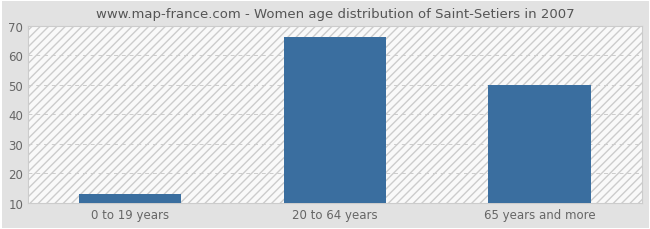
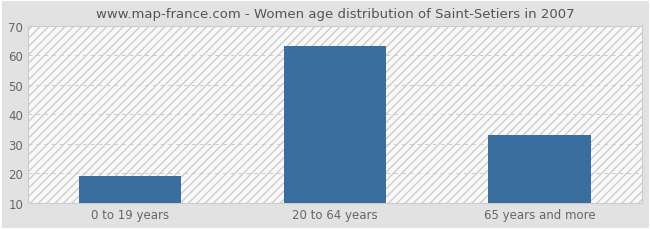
0 to 19 years: 13 -> 19
20 to 64 years: 66 -> 63
65 years and more: 50 -> 33
